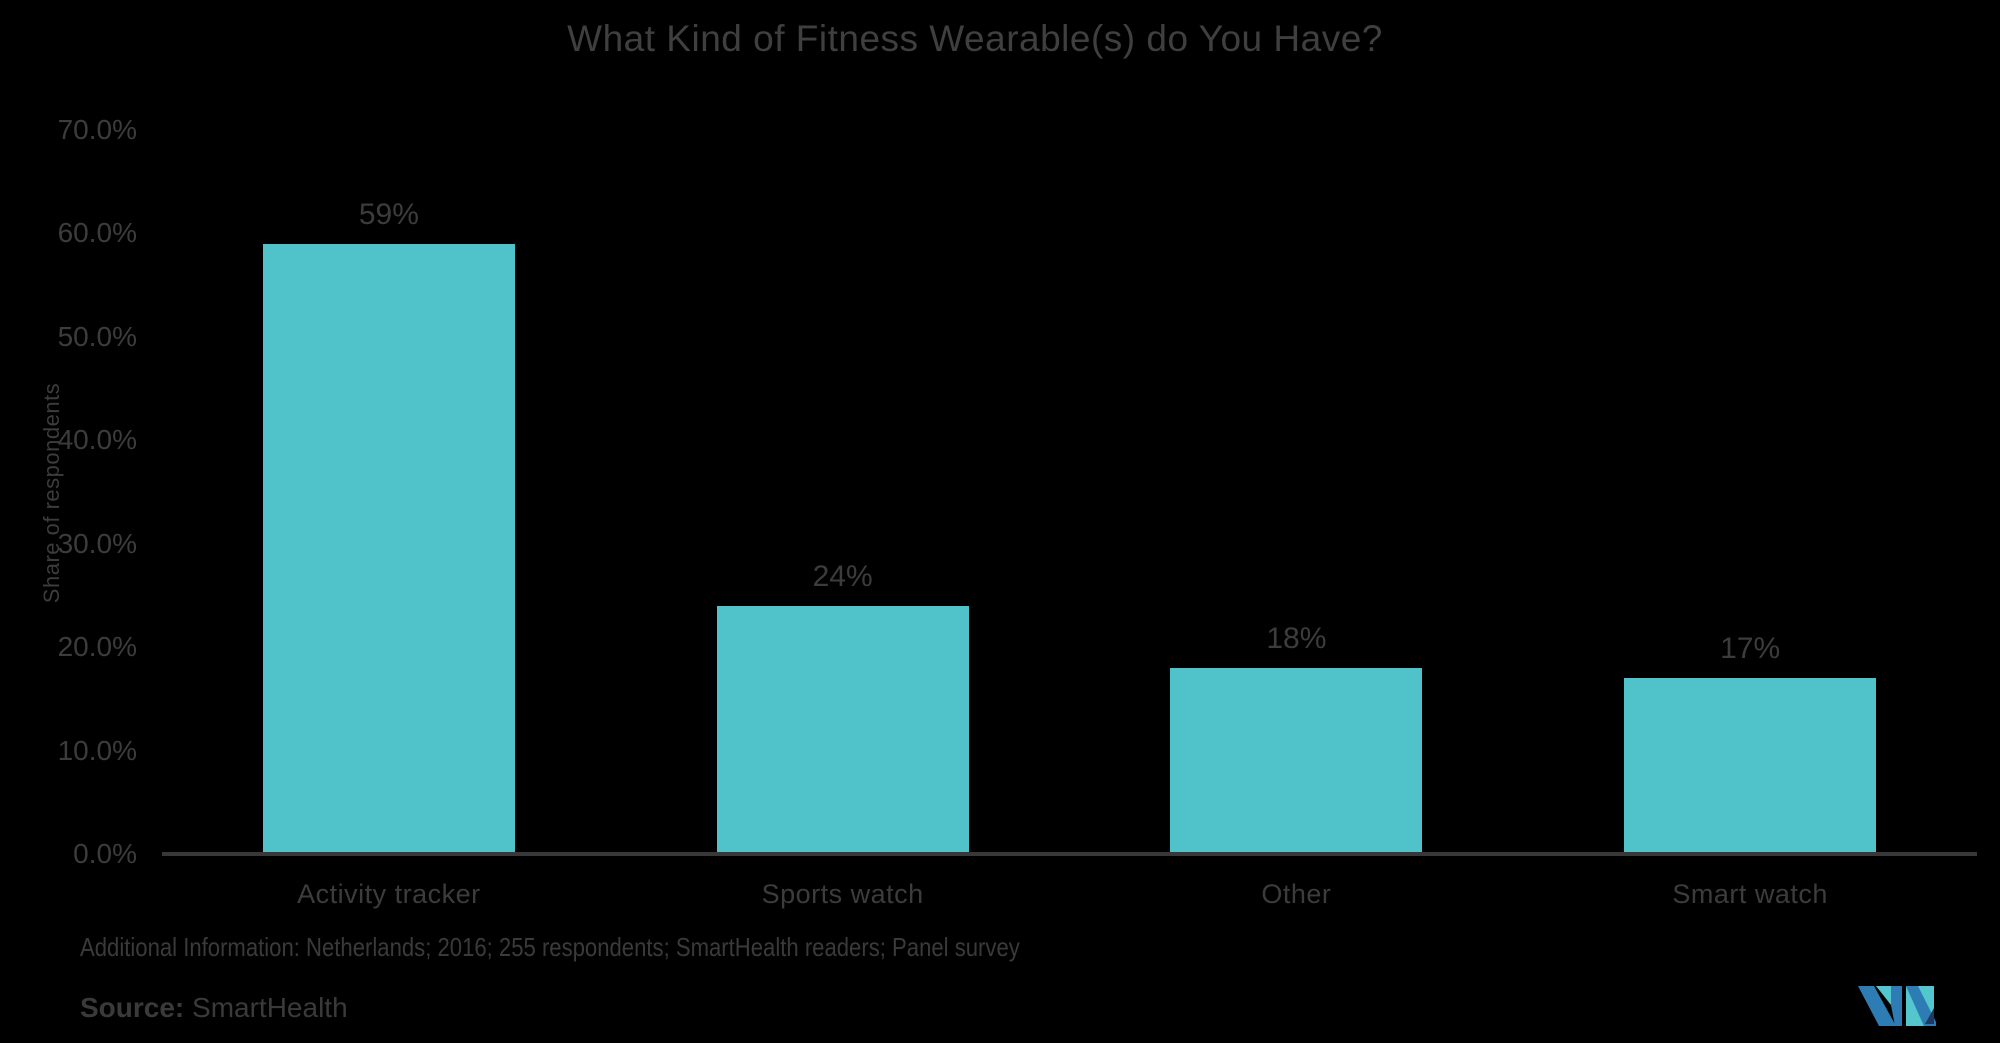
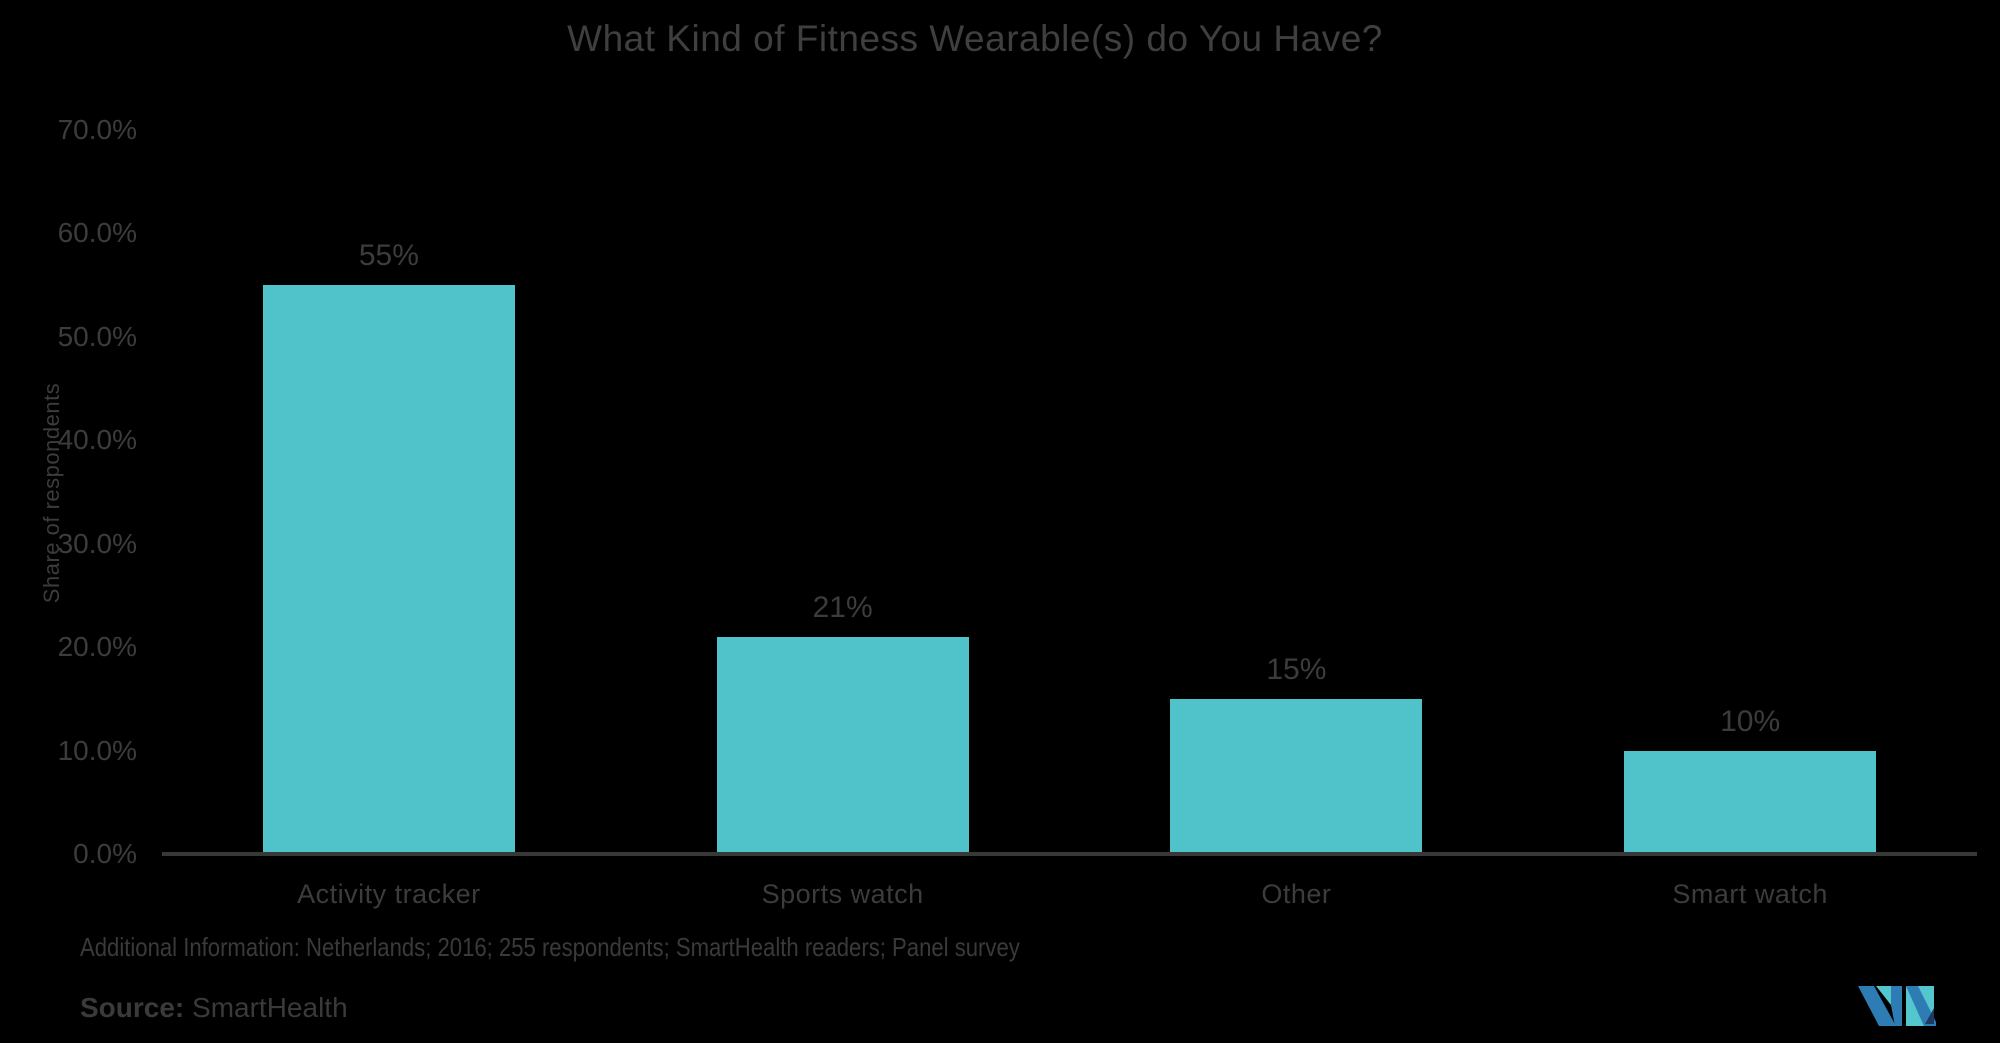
Activity tracker: 59% -> 55%
Sports watch: 24% -> 21%
Other: 18% -> 15%
Smart watch: 17% -> 10%
